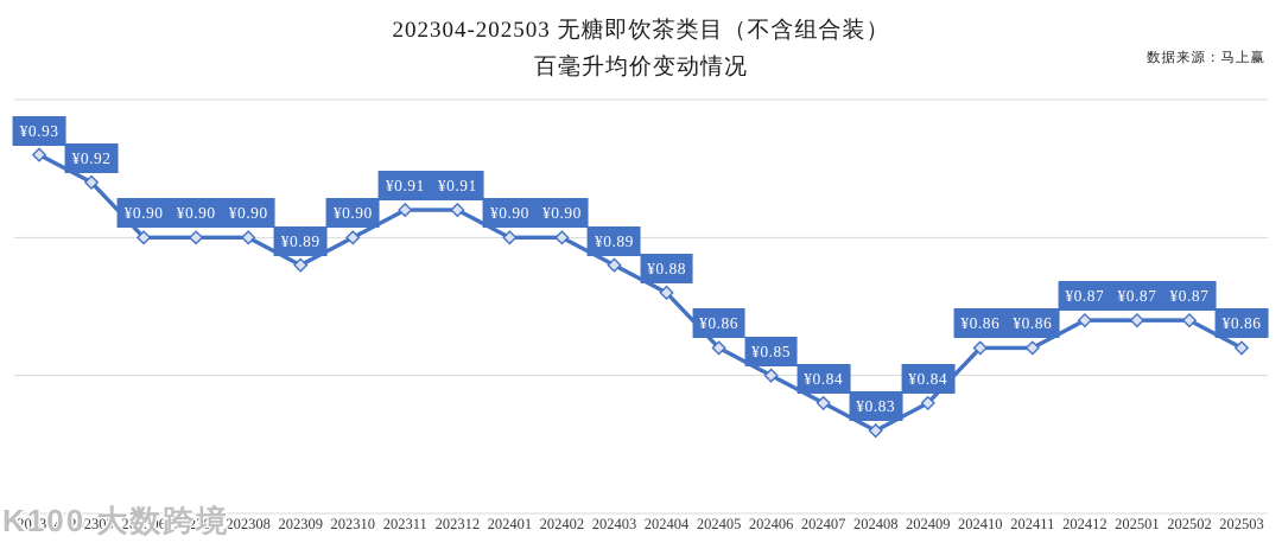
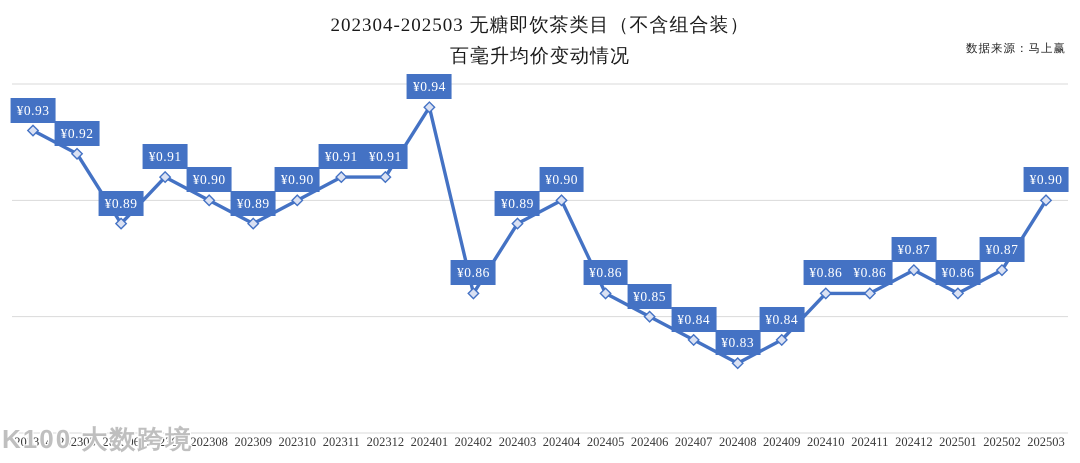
202306: ¥0.90 -> ¥0.89
202307: ¥0.90 -> ¥0.91
202401: ¥0.90 -> ¥0.94
202402: ¥0.90 -> ¥0.86
202404: ¥0.88 -> ¥0.90
202501: ¥0.87 -> ¥0.86
202503: ¥0.86 -> ¥0.90
